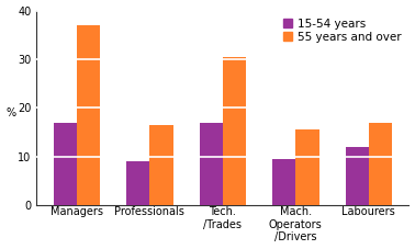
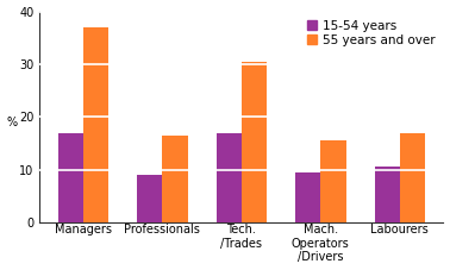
15-54 years/Labourers: 12.0 -> 10.5
